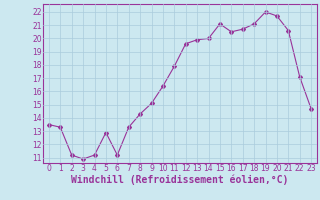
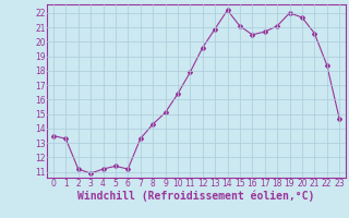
5: 12.9 -> 11.4
13: 19.9 -> 20.9
14: 20.0 -> 22.2
22: 17.1 -> 18.4
